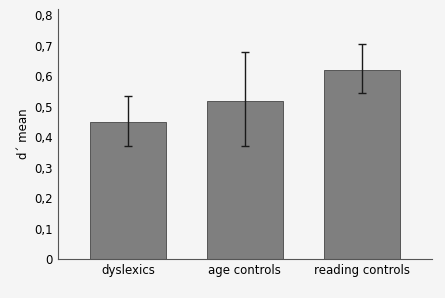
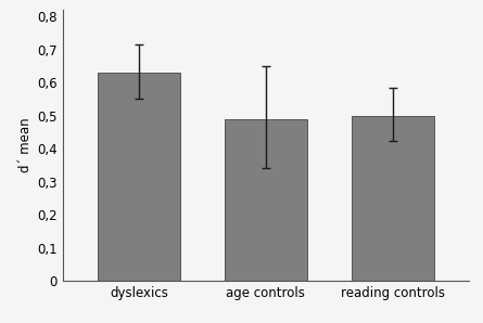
dyslexics: 0,45 -> 0,63
age controls: 0,52 -> 0,49
reading controls: 0,62 -> 0,50
